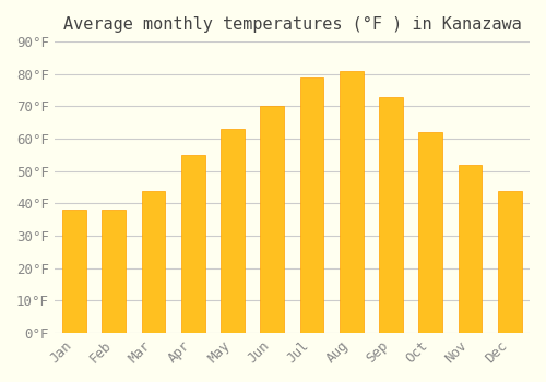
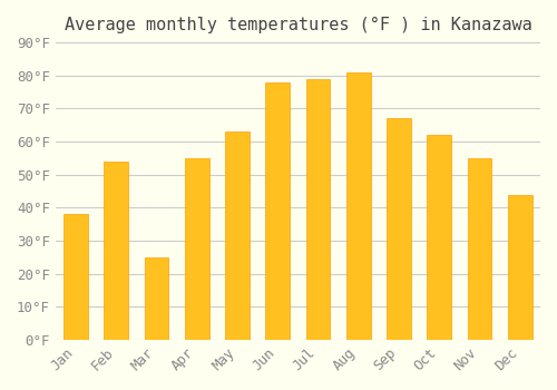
Feb: 38°F -> 54°F
Mar: 44°F -> 25°F
Jun: 70°F -> 78°F
Sep: 73°F -> 67°F
Nov: 52°F -> 55°F
